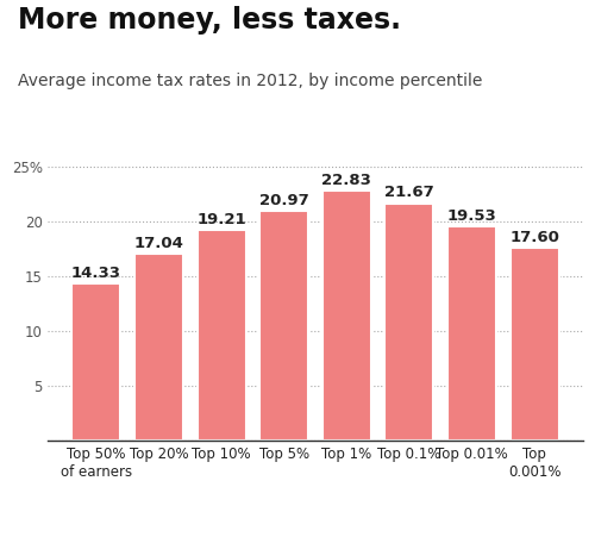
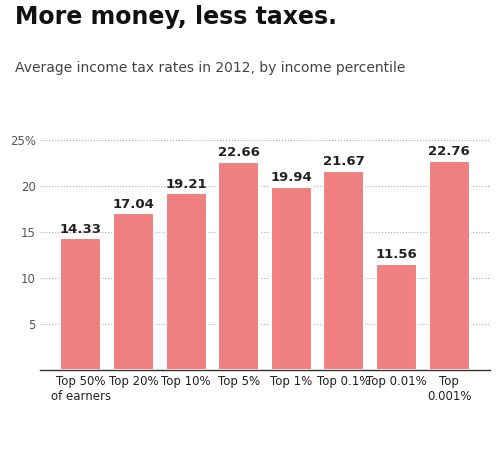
Top 5%: 20.97 -> 22.66
Top 1%: 22.83 -> 19.94
Top 0.01%: 19.53 -> 11.56
Top 0.001%: 17.60 -> 22.76
